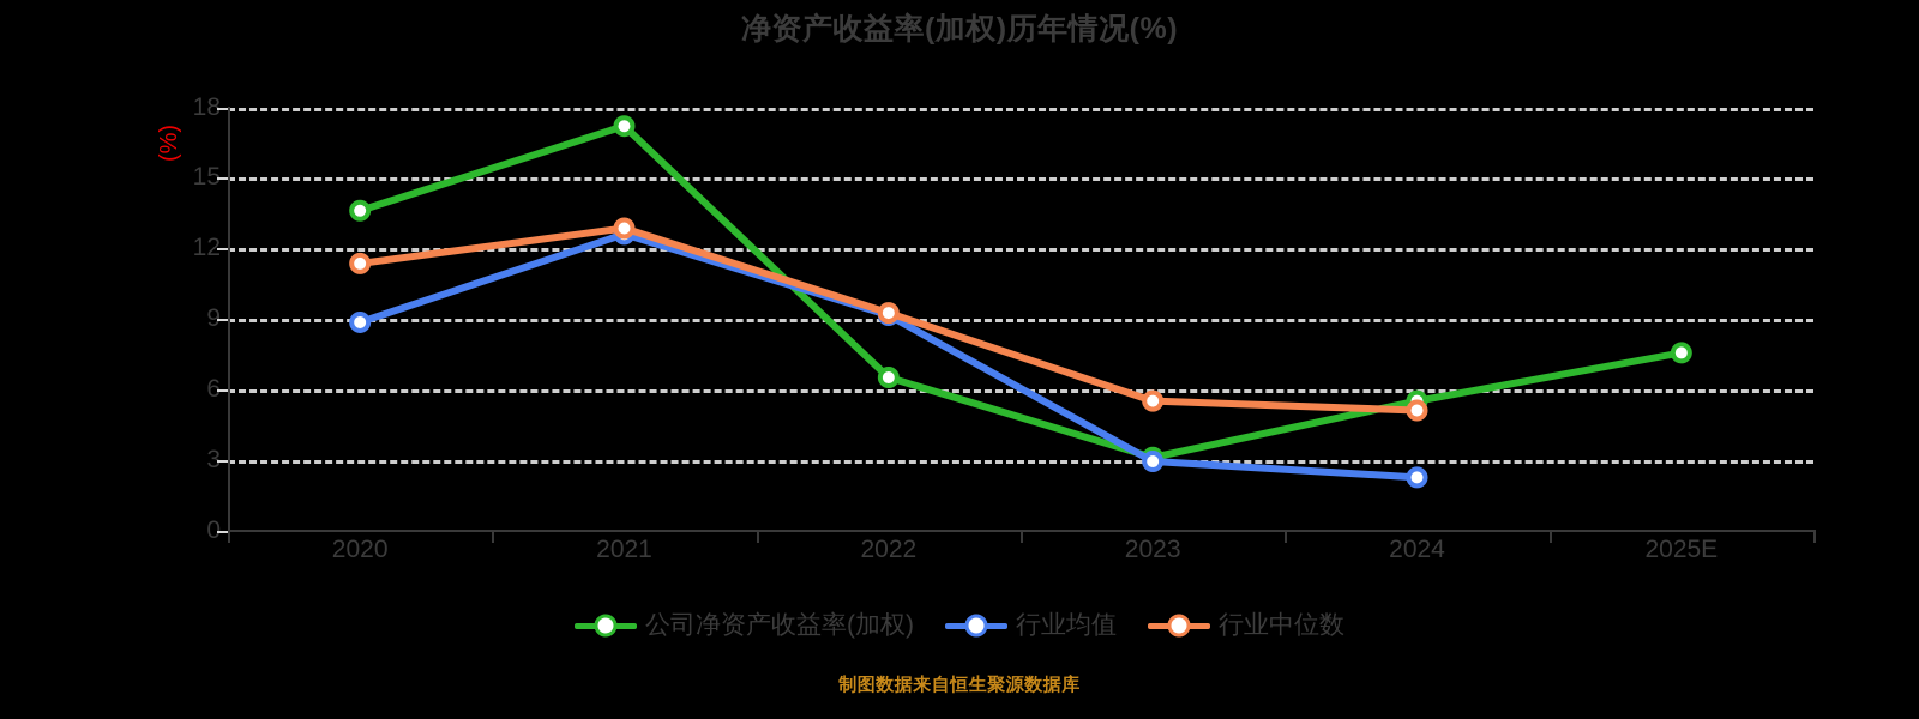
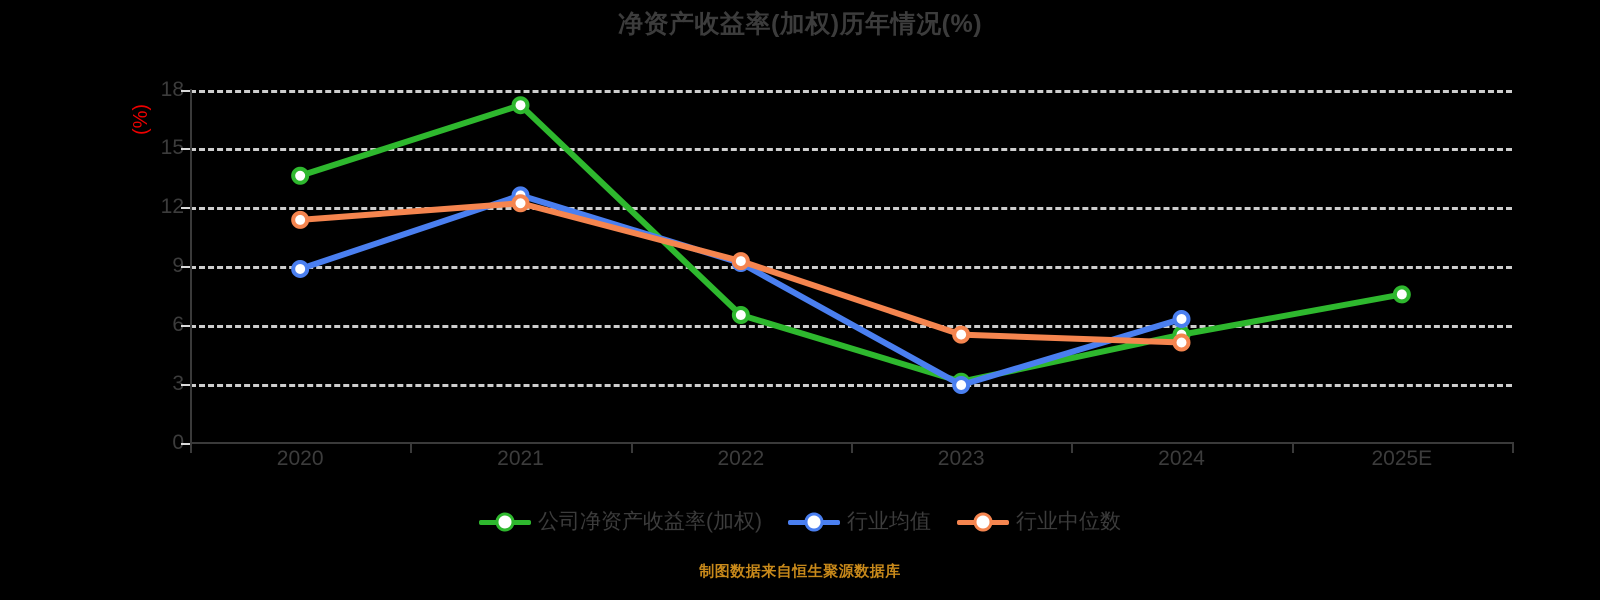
行业中位数/2021: 12.8 -> 12.2
行业均值/2024: 2.2 -> 6.3
